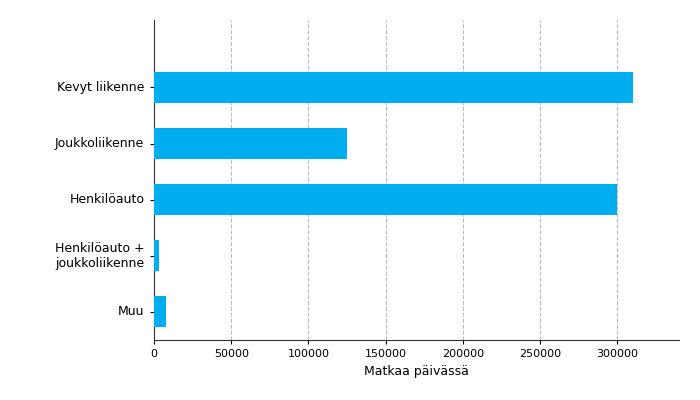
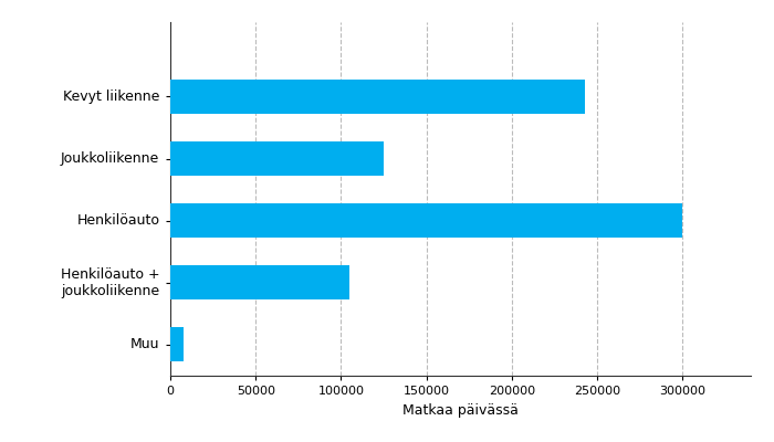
Kevyt liikenne: 310000 -> 243000
Henkilöauto + joukkoliikenne: 3000 -> 105000
